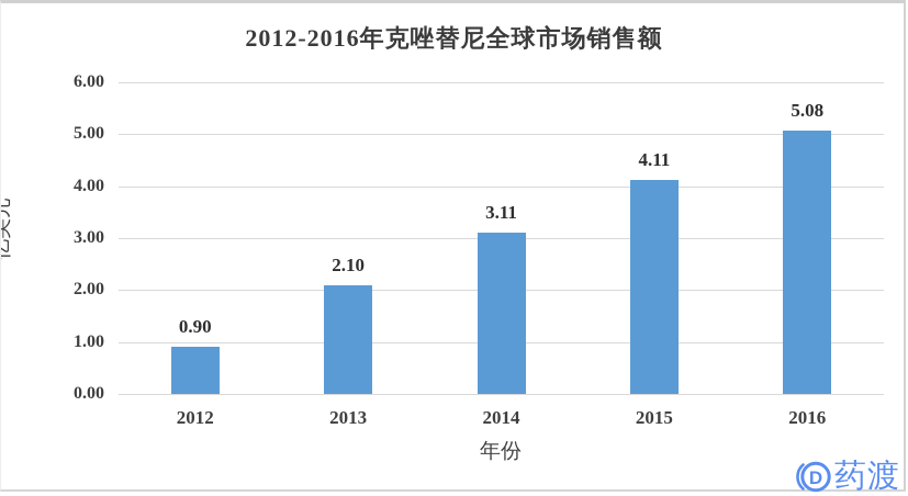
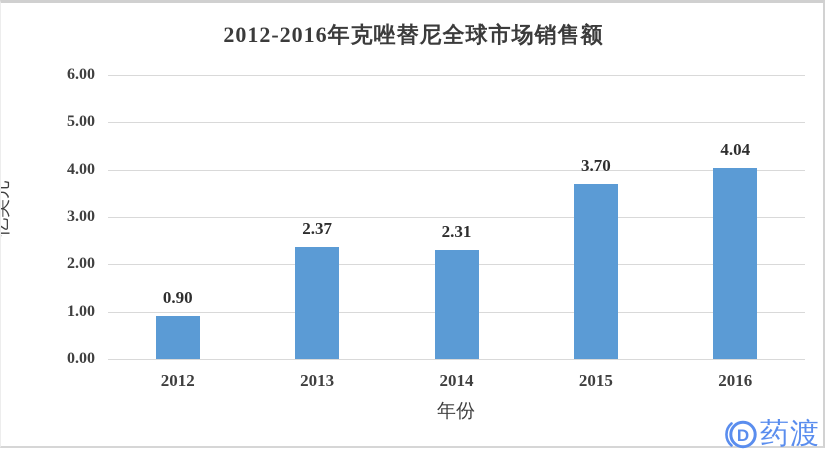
2013: 2.10 -> 2.37
2014: 3.11 -> 2.31
2015: 4.11 -> 3.70
2016: 5.08 -> 4.04
